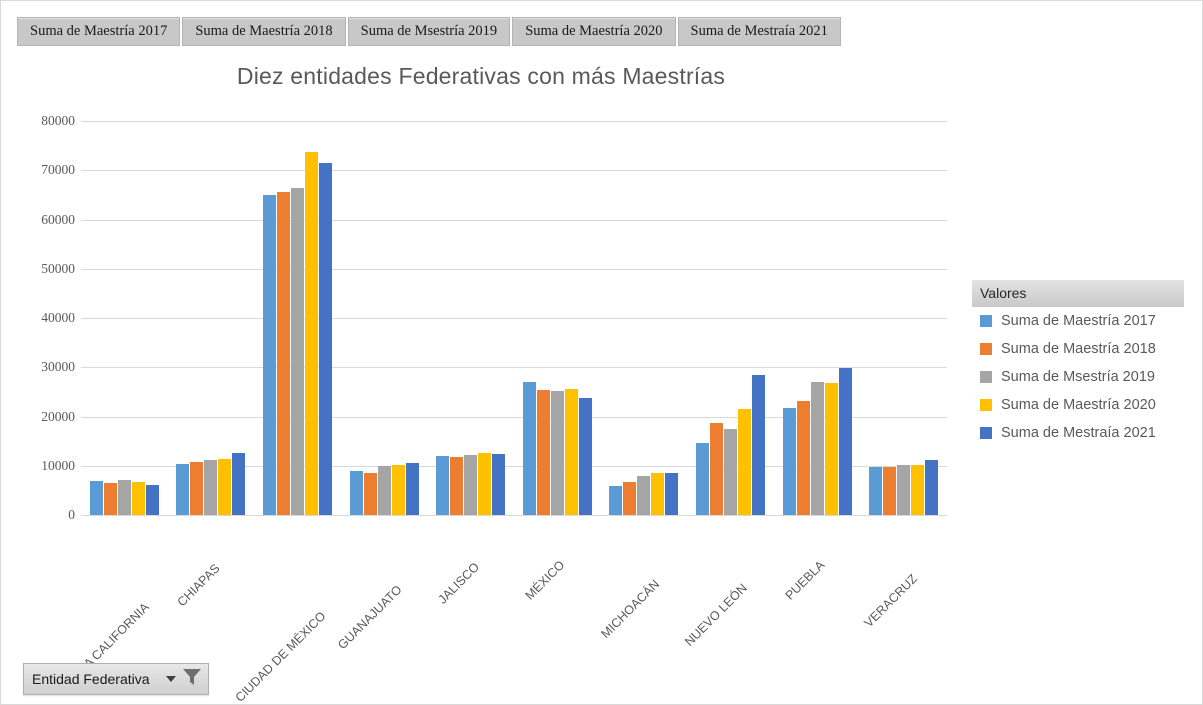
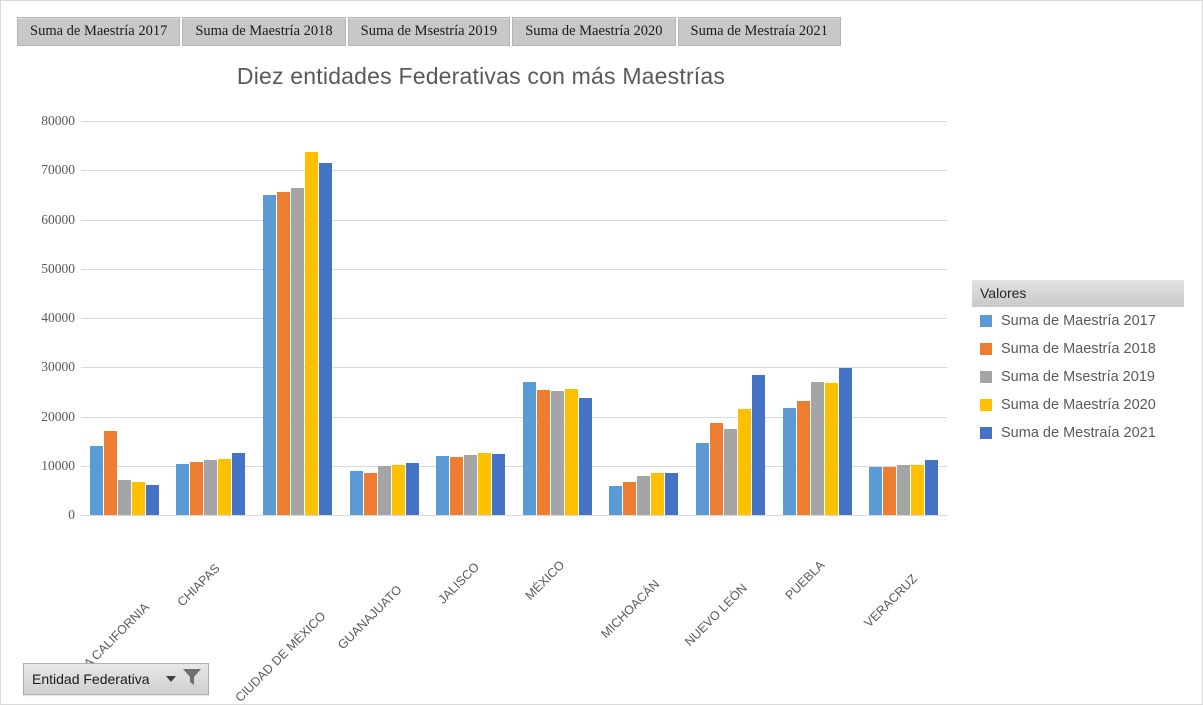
Suma de Maestría 2017/BAJA CALIFORNIA: 7000 -> 14000
Suma de Maestría 2018/BAJA CALIFORNIA: 7000 -> 17000
